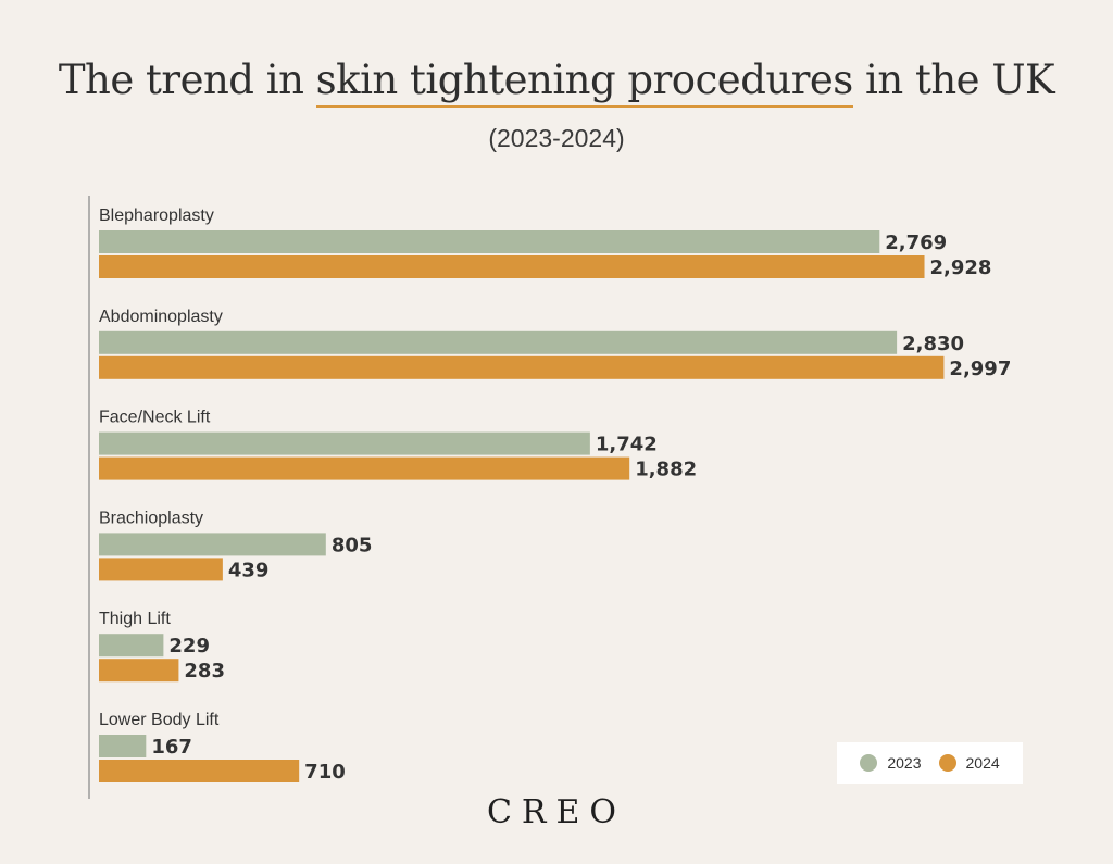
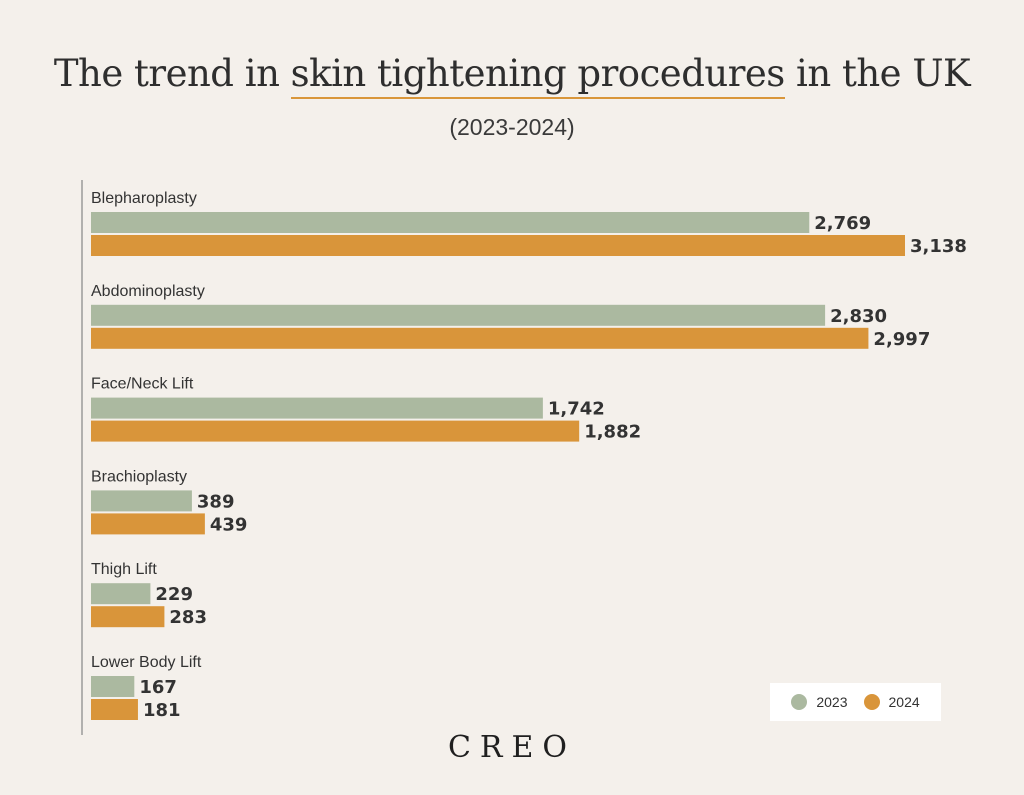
2024/Blepharoplasty: 2,928 -> 3,138
2023/Brachioplasty: 805 -> 389
2024/Lower Body Lift: 710 -> 181
